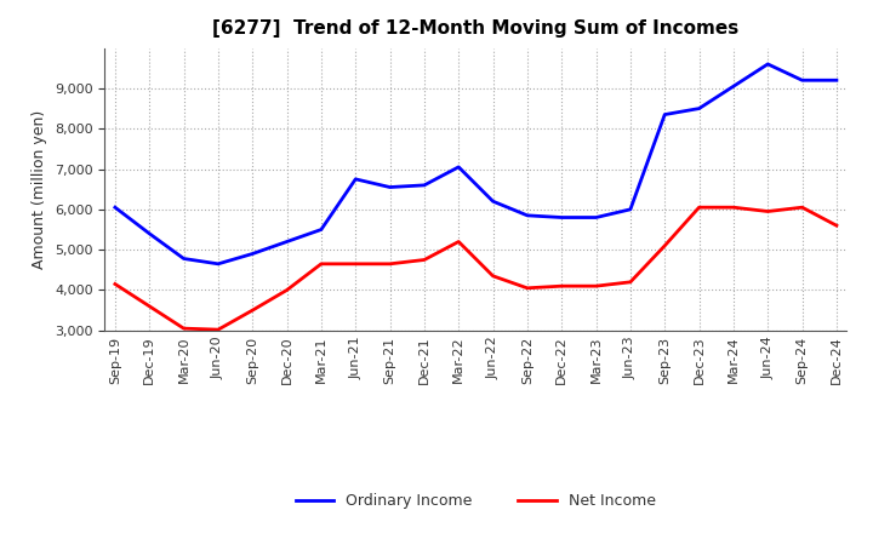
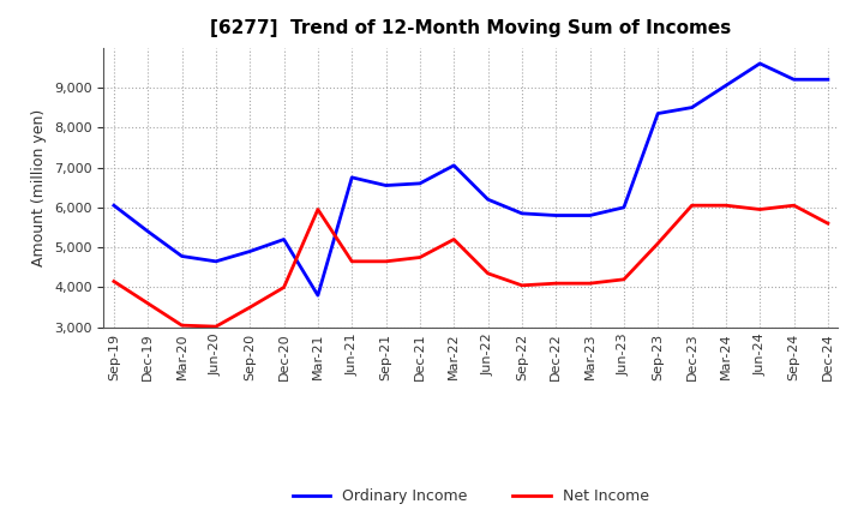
Ordinary Income/Mar-21: 5,500 -> 3,800
Net Income/Mar-21: 4,650 -> 5,950
